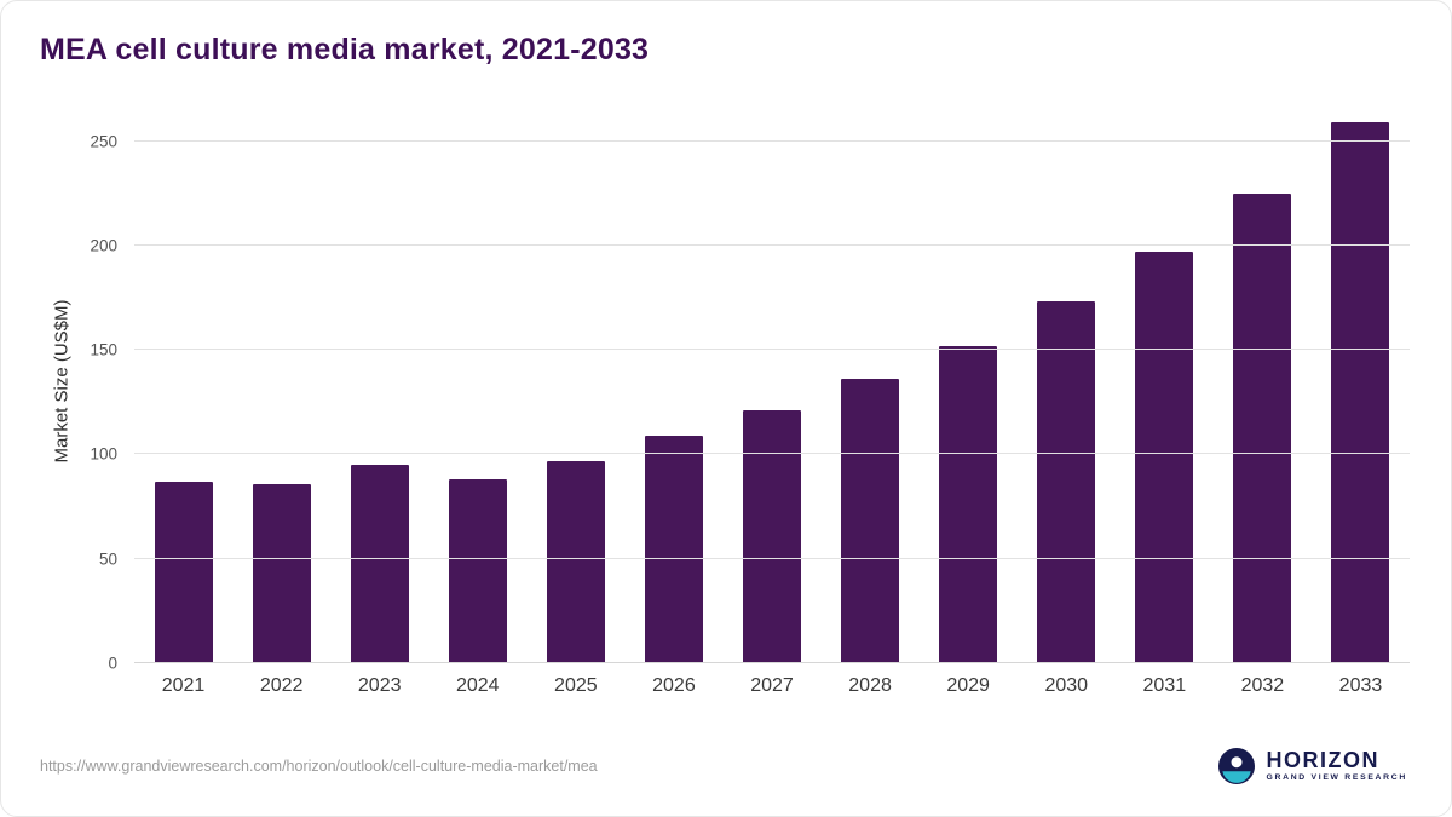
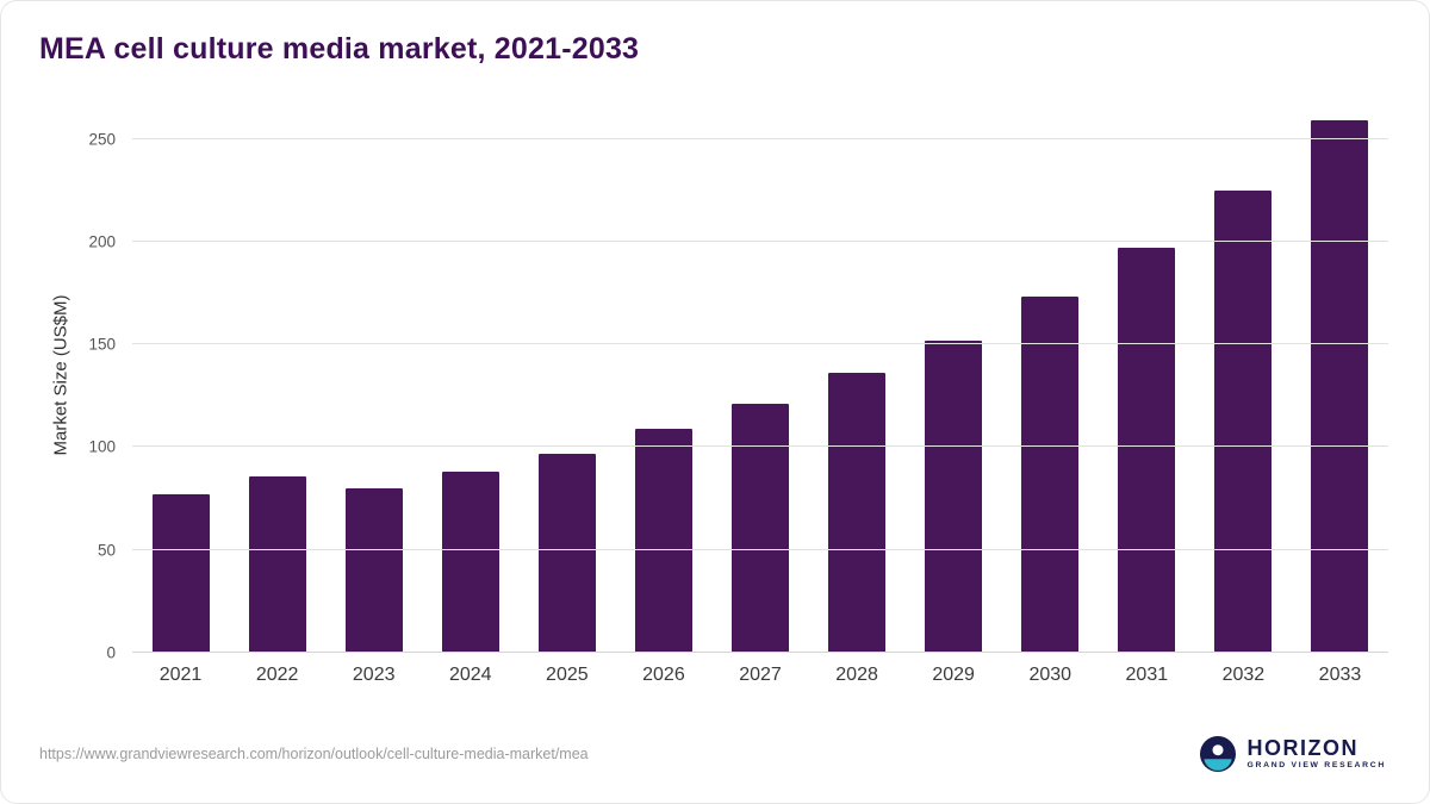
2021: 87 -> 77
2023: 95 -> 80
